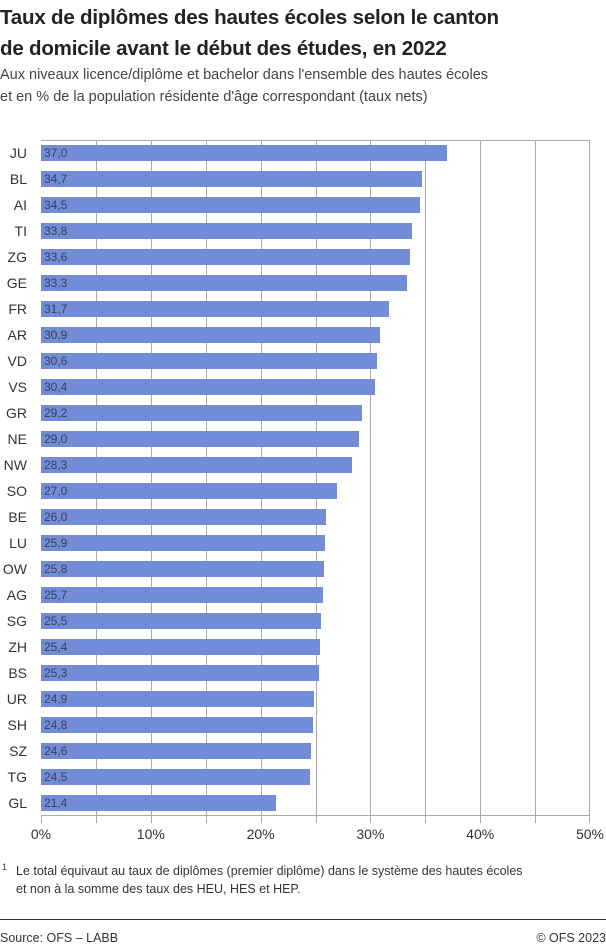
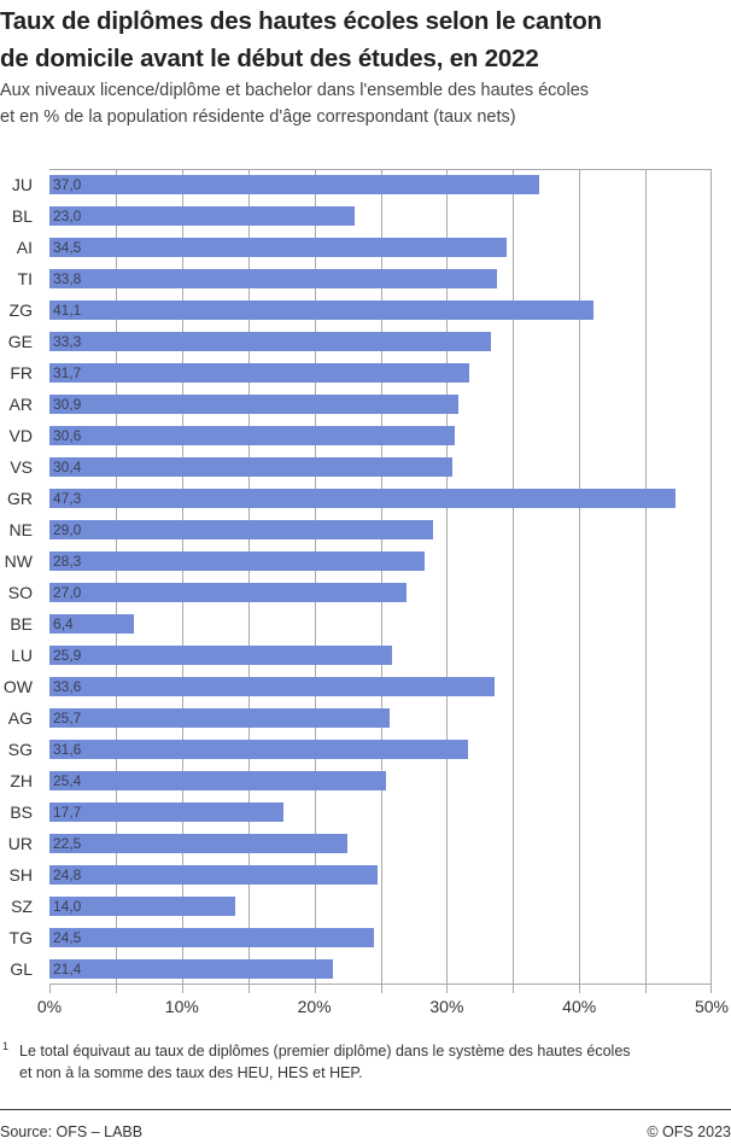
BL: 34,7 -> 23,0
ZG: 33,6 -> 41,1
GR: 29,2 -> 47,3
BE: 26,0 -> 6,4
OW: 25,8 -> 33,6
SG: 25,5 -> 31,6
BS: 25,3 -> 17,7
UR: 24,9 -> 22,5
SZ: 24,6 -> 14,0
